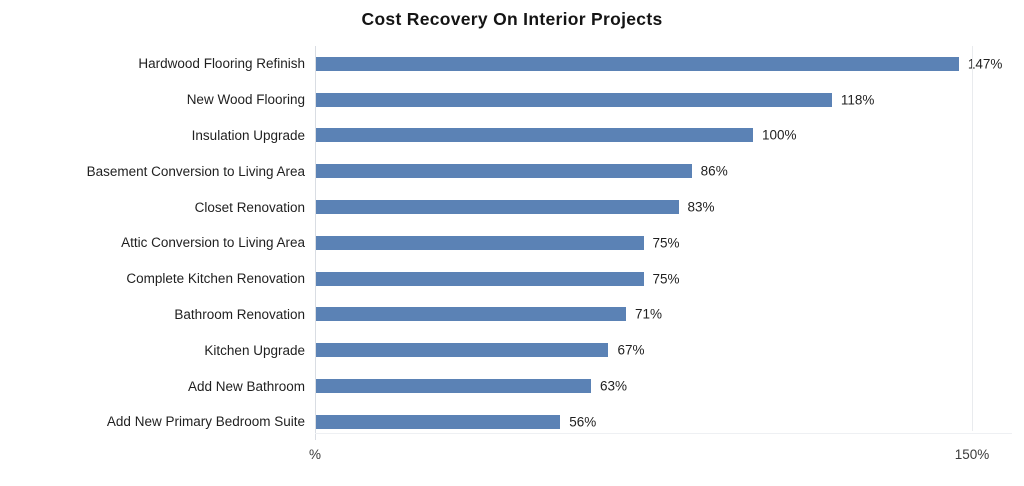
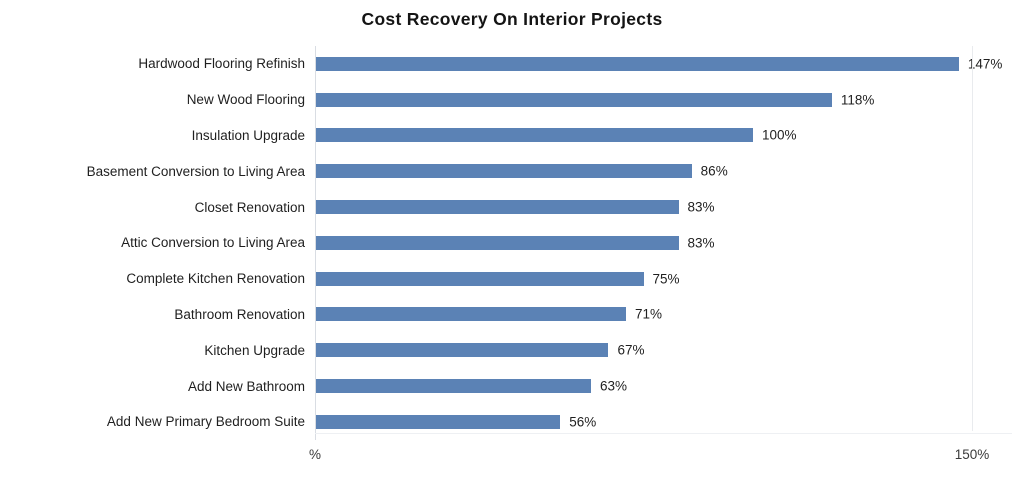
Attic Conversion to Living Area: 75% -> 83%
